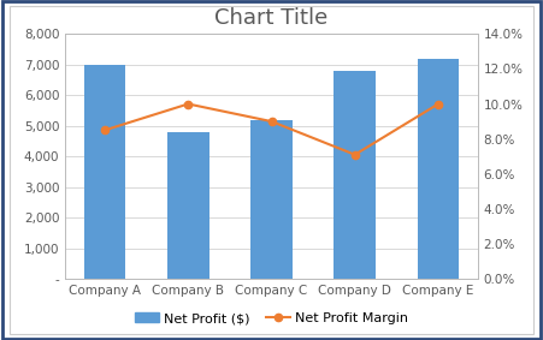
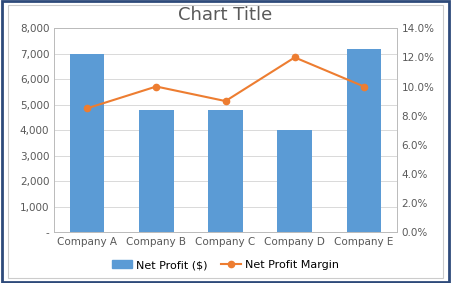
Net Profit ($)/Company C: 5,200 -> 4,800
Net Profit ($)/Company D: 6,800 -> 4,000
Net Profit Margin/Company D: 7.1% -> 12.0%
